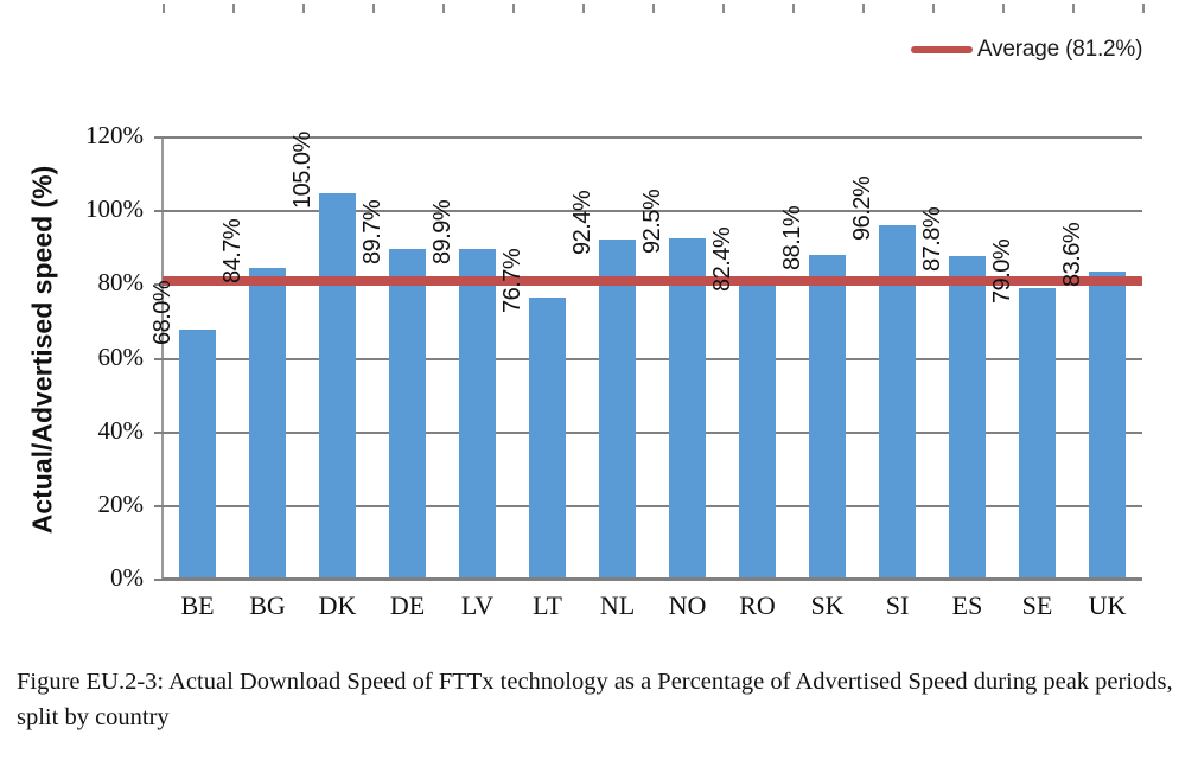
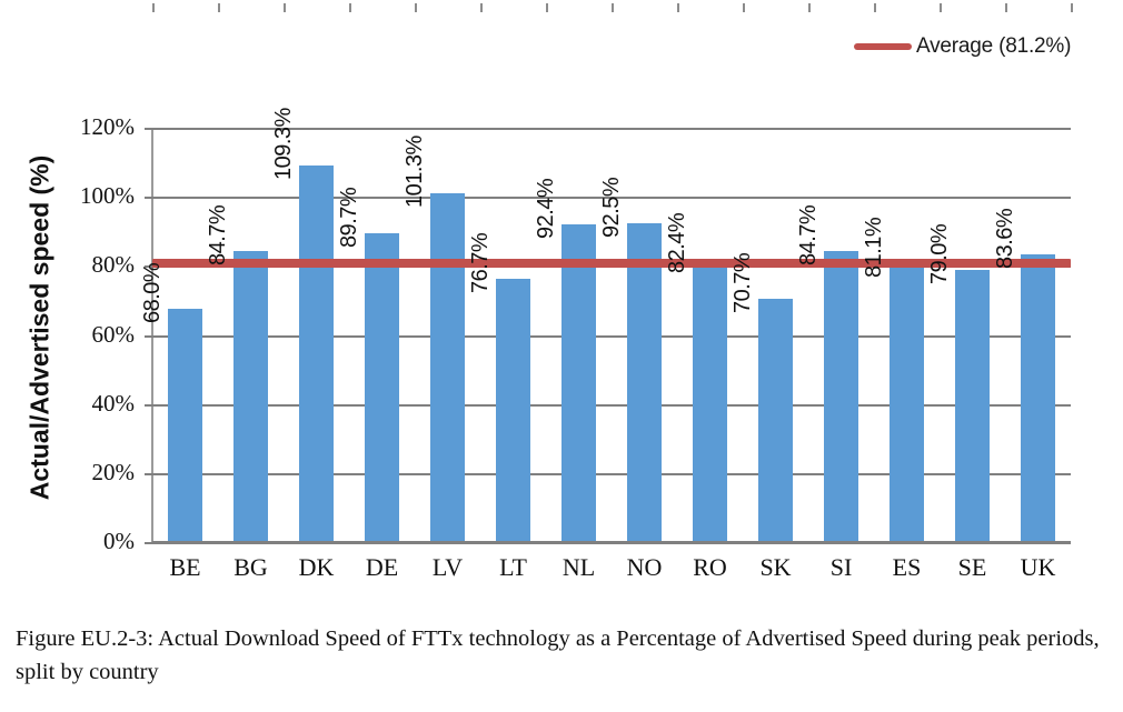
DK: 105.0% -> 109.3%
LV: 89.9% -> 101.3%
SK: 88.1% -> 70.7%
SI: 96.2% -> 84.7%
ES: 87.8% -> 81.1%
